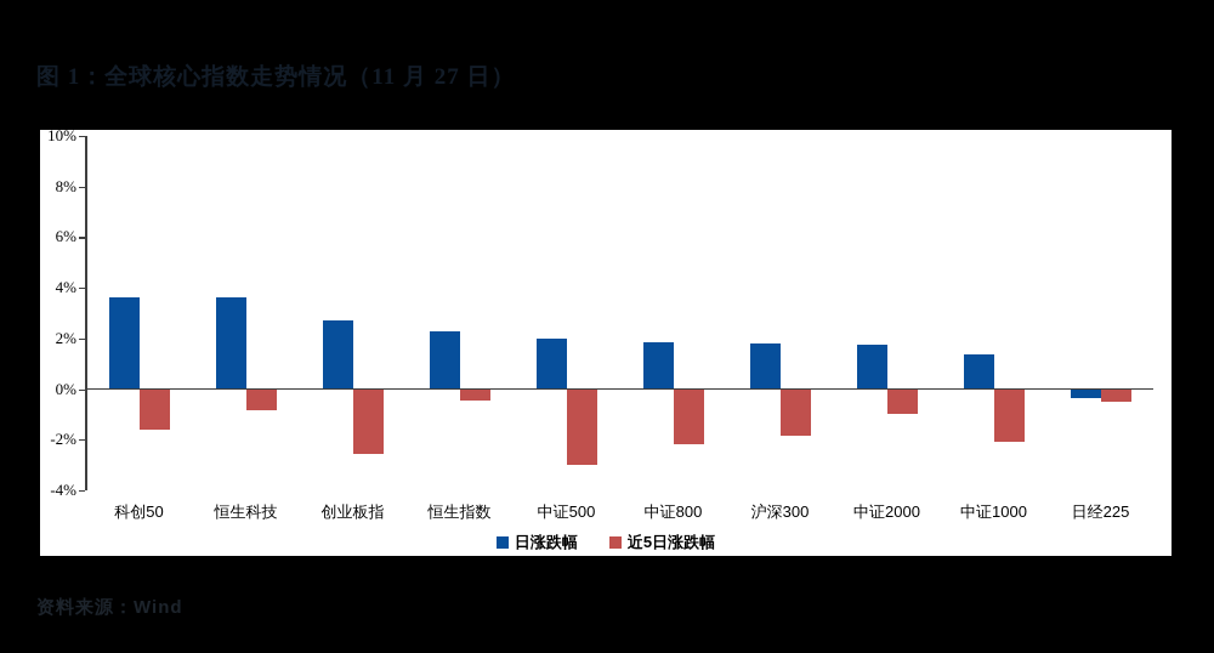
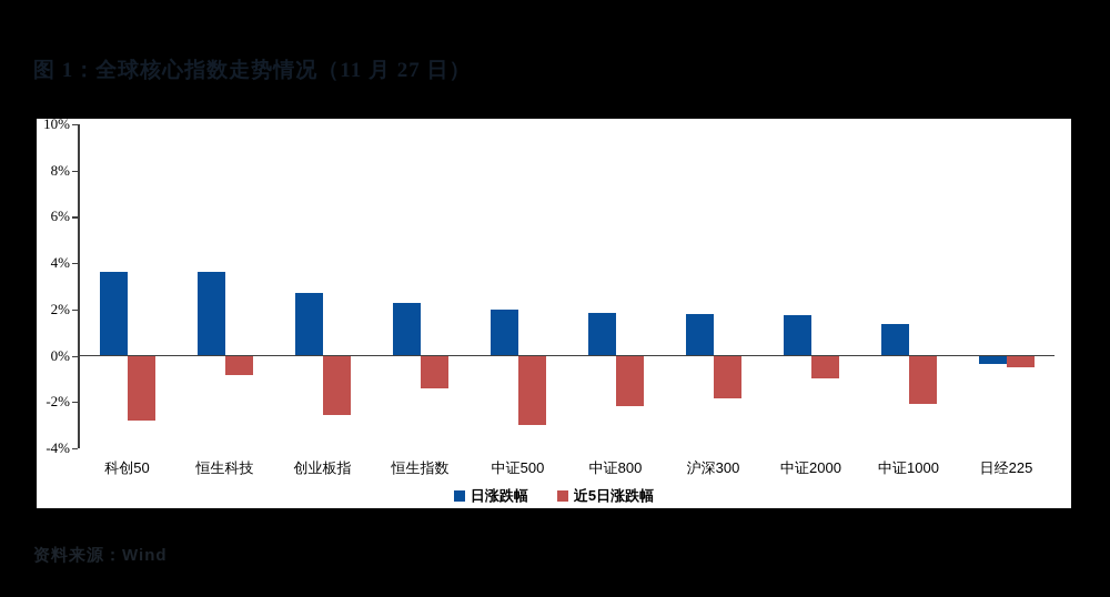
近5日涨跌幅/科创50: -1.6% -> -2.8%
近5日涨跌幅/恒生指数: -0.5% -> -1.4%
